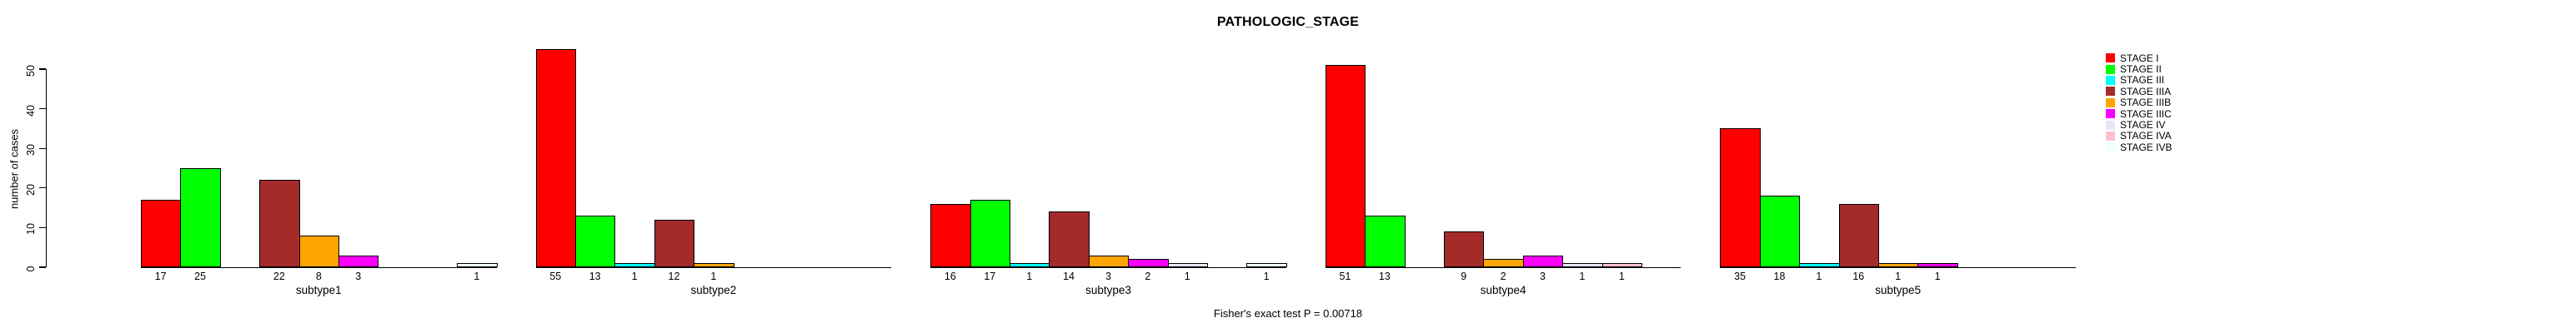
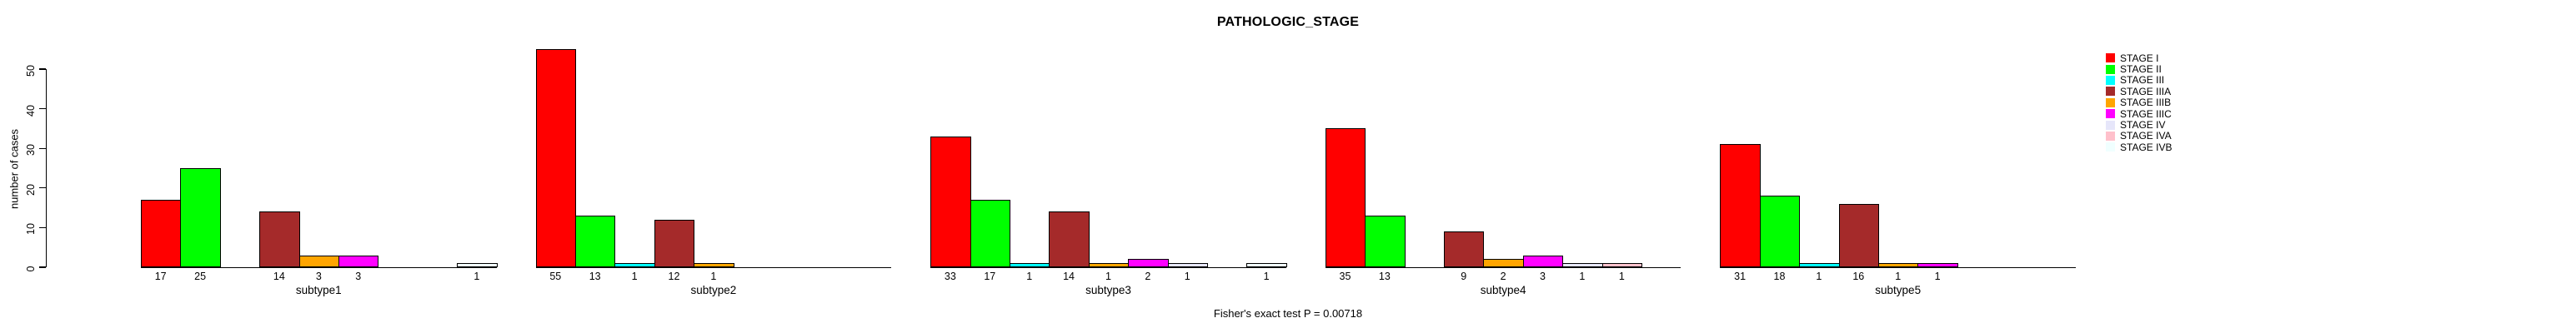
STAGE IIIA/subtype1: 22 -> 14
STAGE IIIB/subtype1: 8 -> 3
STAGE I/subtype3: 16 -> 33
STAGE IIIB/subtype3: 3 -> 1
STAGE I/subtype4: 51 -> 35
STAGE I/subtype5: 35 -> 31
